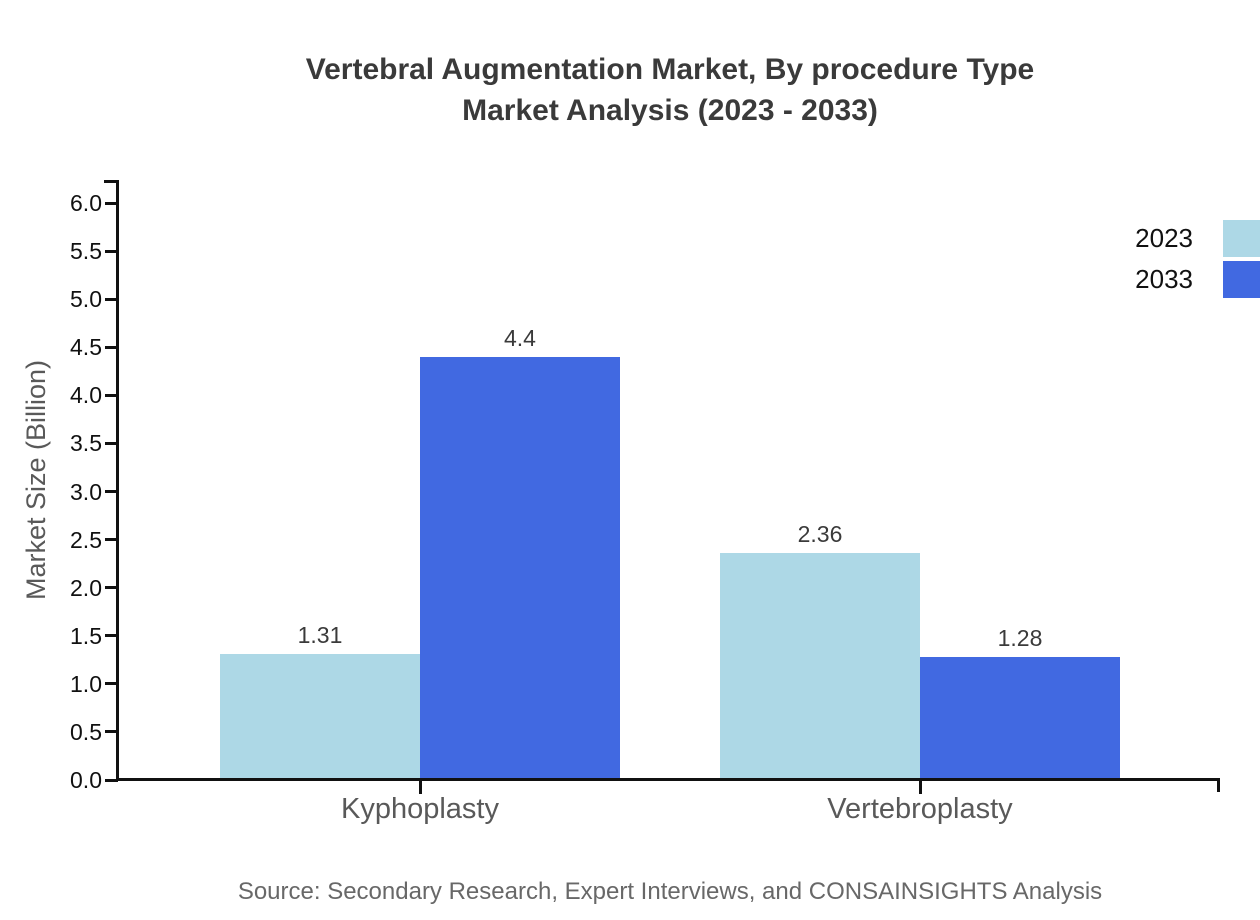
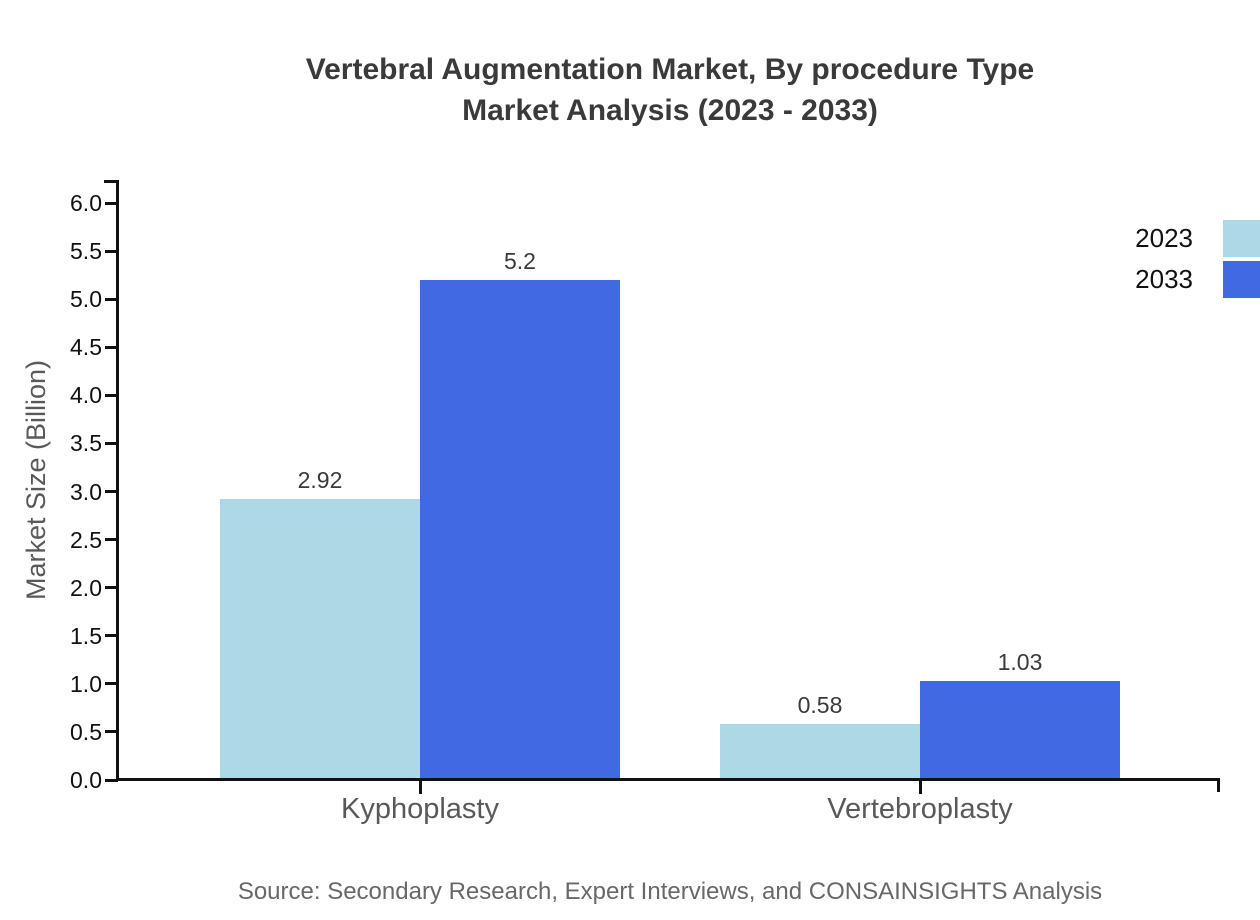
2023/Kyphoplasty: 1.31 -> 2.92
2033/Kyphoplasty: 4.4 -> 5.2
2023/Vertebroplasty: 2.36 -> 0.58
2033/Vertebroplasty: 1.28 -> 1.03
